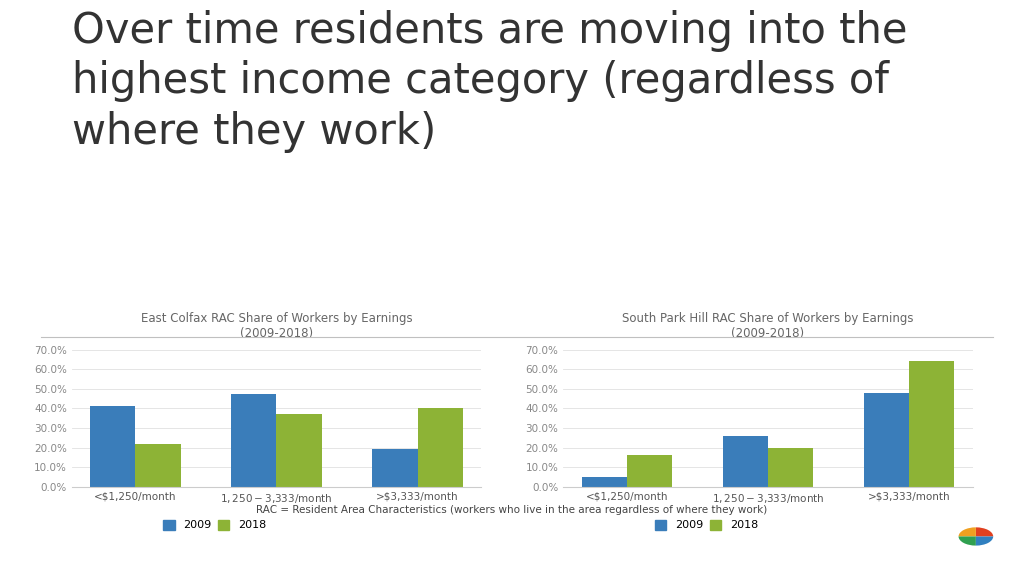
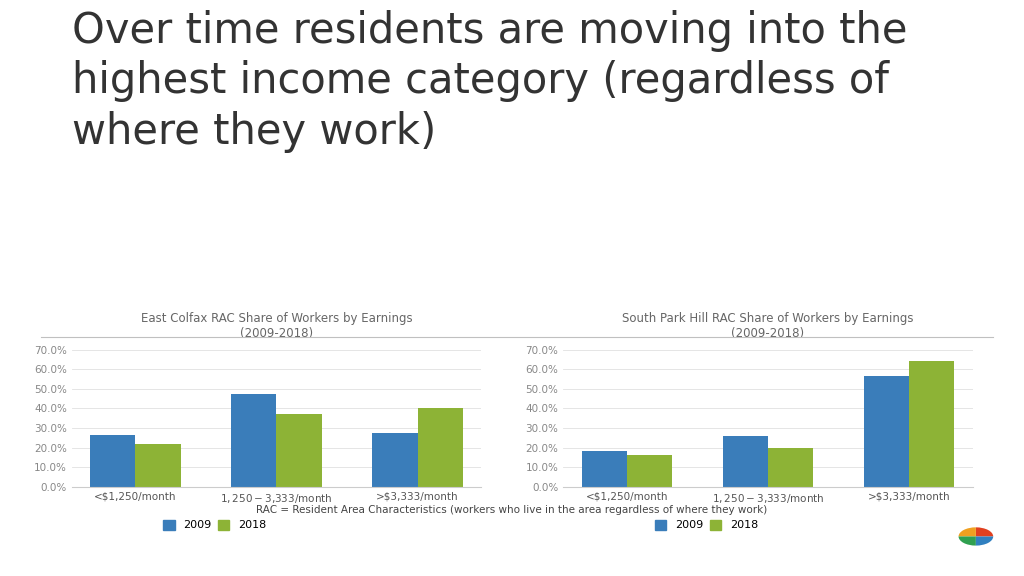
East Colfax RAC Share of Workers by Earnings (2009-2018)/2009/<$1,250/month: 41% -> 27%
East Colfax RAC Share of Workers by Earnings (2009-2018)/2009/>$3,333/month: 19% -> 28%
South Park Hill RAC Share of Workers by Earnings (2009-2018)/2009/<$1,250/month: 5% -> 18%
South Park Hill RAC Share of Workers by Earnings (2009-2018)/2009/>$3,333/month: 48% -> 56%
